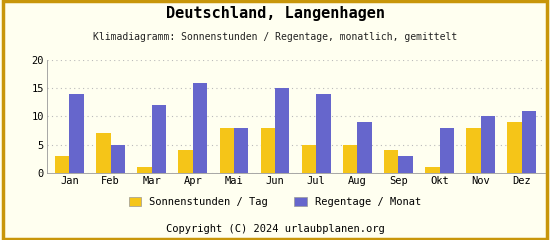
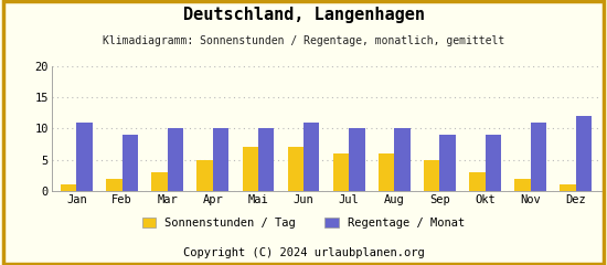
Sonnenstunden / Tag/Jan: 3 -> 1
Regentage / Monat/Jan: 14 -> 11
Sonnenstunden / Tag/Feb: 7 -> 2
Regentage / Monat/Feb: 5 -> 9
Sonnenstunden / Tag/Mar: 1 -> 3
Regentage / Monat/Mar: 12 -> 10
Sonnenstunden / Tag/Apr: 4 -> 5
Regentage / Monat/Apr: 16 -> 10
Sonnenstunden / Tag/Mai: 8 -> 7
Regentage / Monat/Mai: 8 -> 10
Sonnenstunden / Tag/Jun: 8 -> 7
Regentage / Monat/Jun: 15 -> 11
Sonnenstunden / Tag/Jul: 5 -> 6
Regentage / Monat/Jul: 14 -> 10
Sonnenstunden / Tag/Aug: 5 -> 6
Regentage / Monat/Aug: 9 -> 10
Sonnenstunden / Tag/Sep: 4 -> 5
Regentage / Monat/Sep: 3 -> 9
Sonnenstunden / Tag/Okt: 1 -> 3
Regentage / Monat/Okt: 8 -> 9
Sonnenstunden / Tag/Nov: 8 -> 2
Regentage / Monat/Nov: 10 -> 11
Sonnenstunden / Tag/Dez: 9 -> 1
Regentage / Monat/Dez: 11 -> 12
